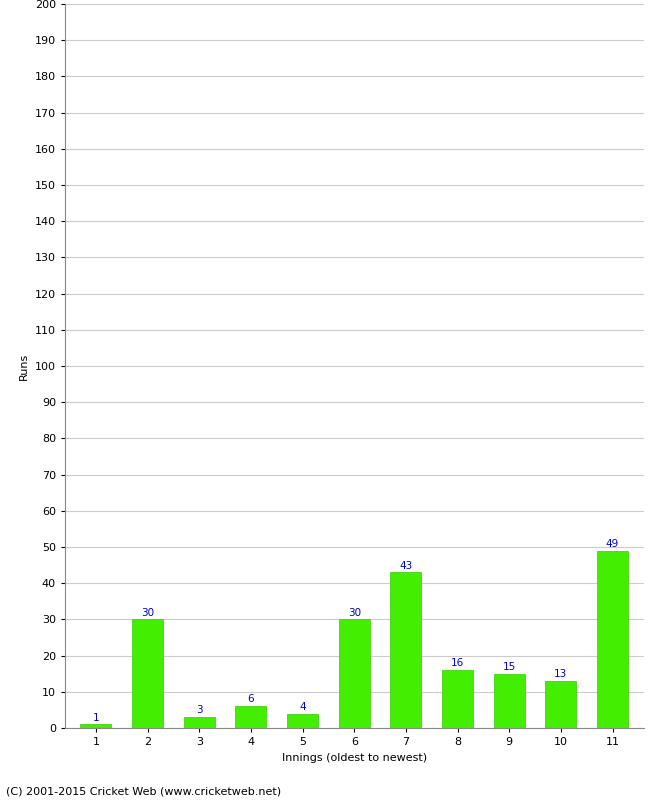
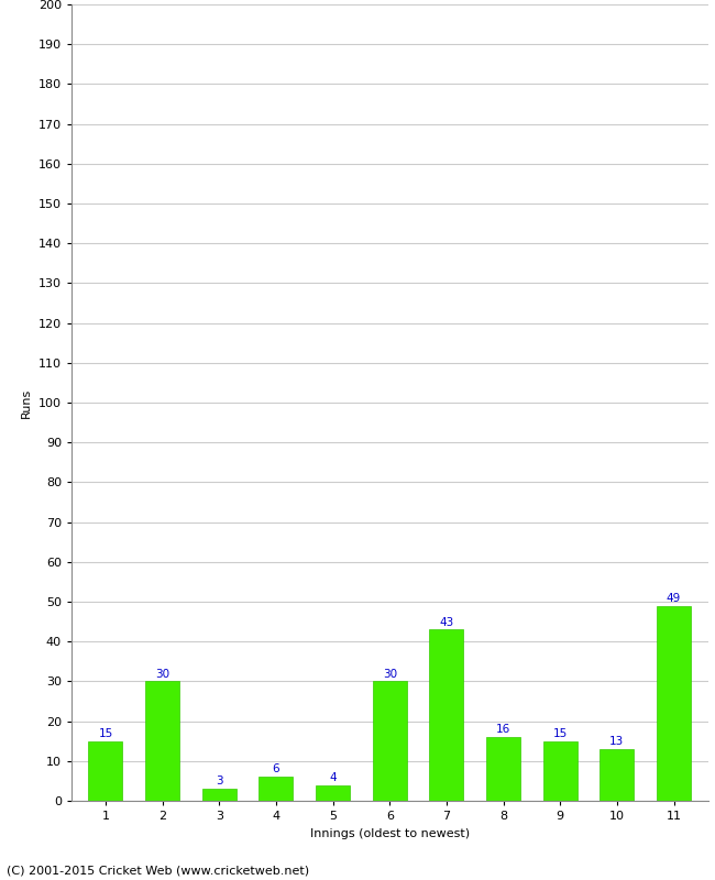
1: 1 -> 15
